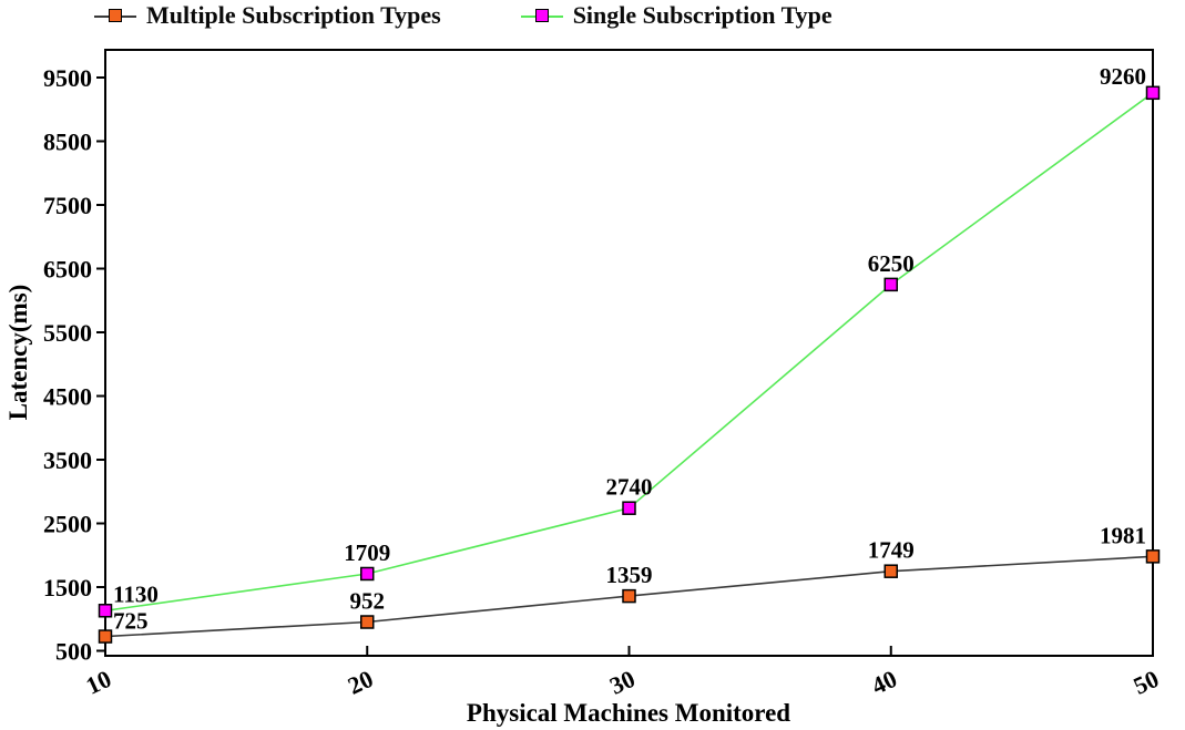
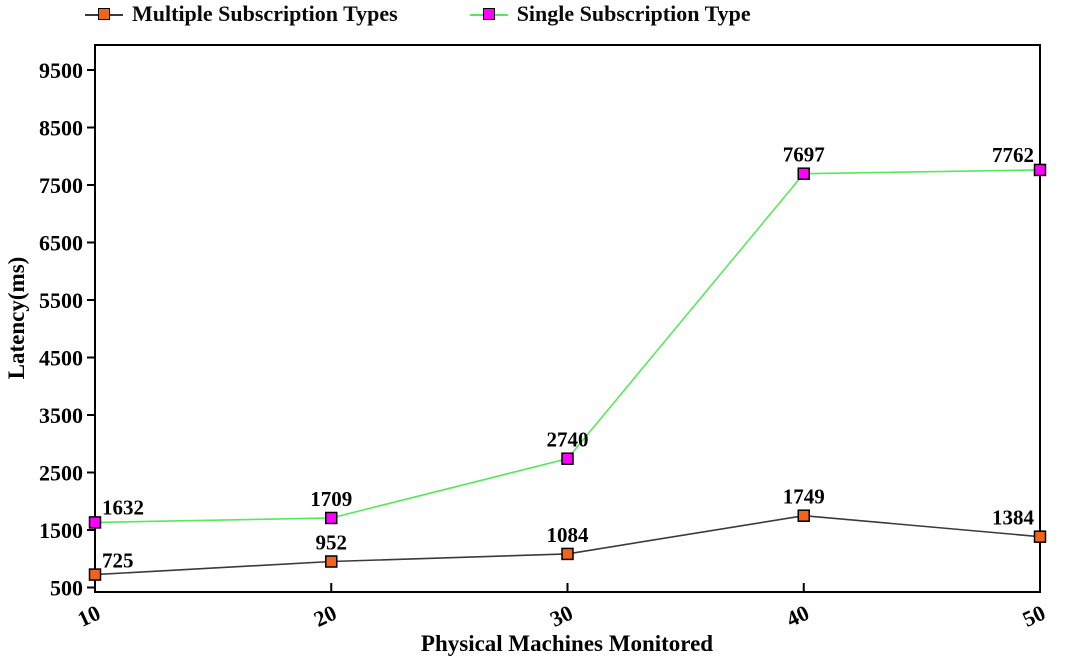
Single Subscription Type/10: 1130 -> 1632
Multiple Subscription Types/30: 1359 -> 1084
Single Subscription Type/40: 6250 -> 7697
Multiple Subscription Types/50: 1981 -> 1384
Single Subscription Type/50: 9260 -> 7762
